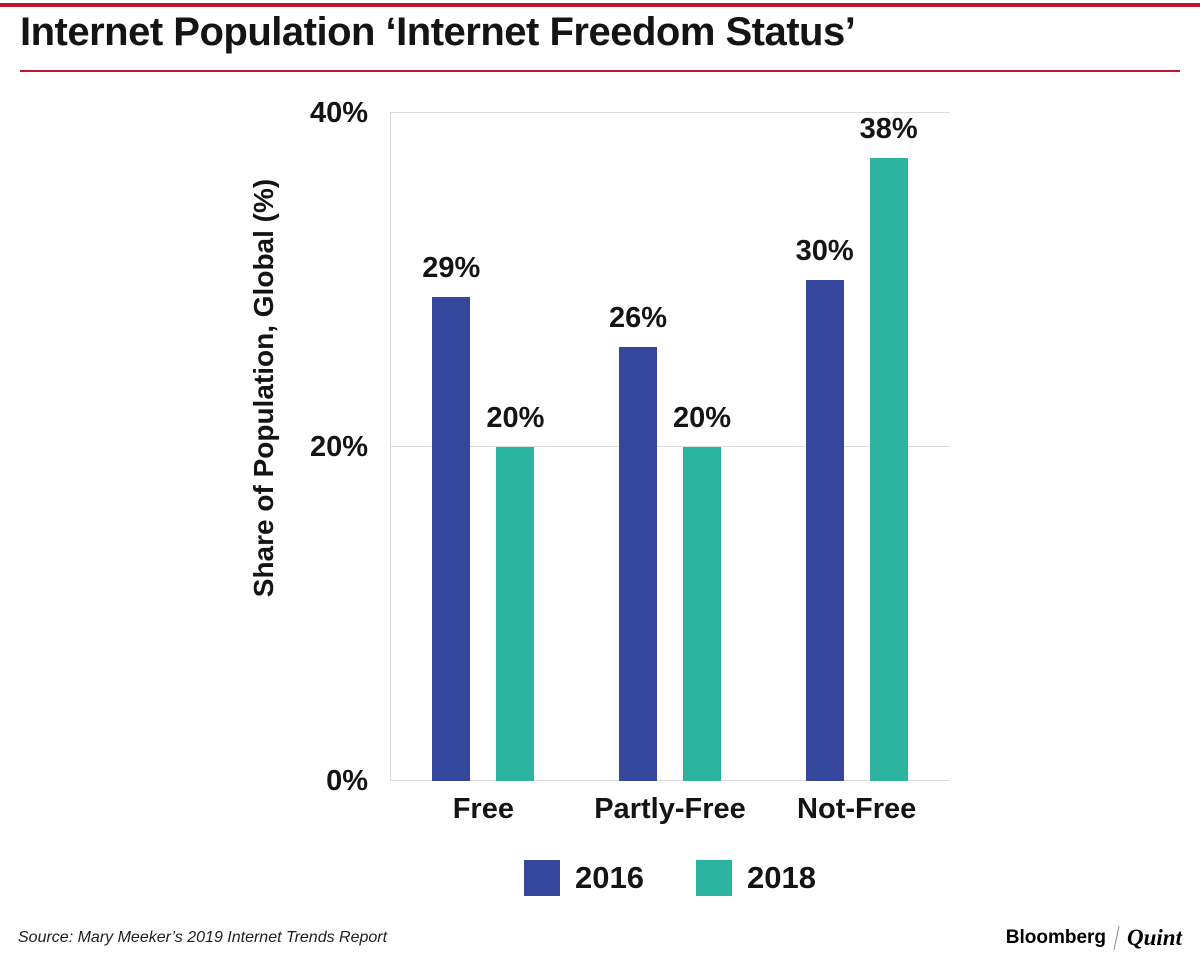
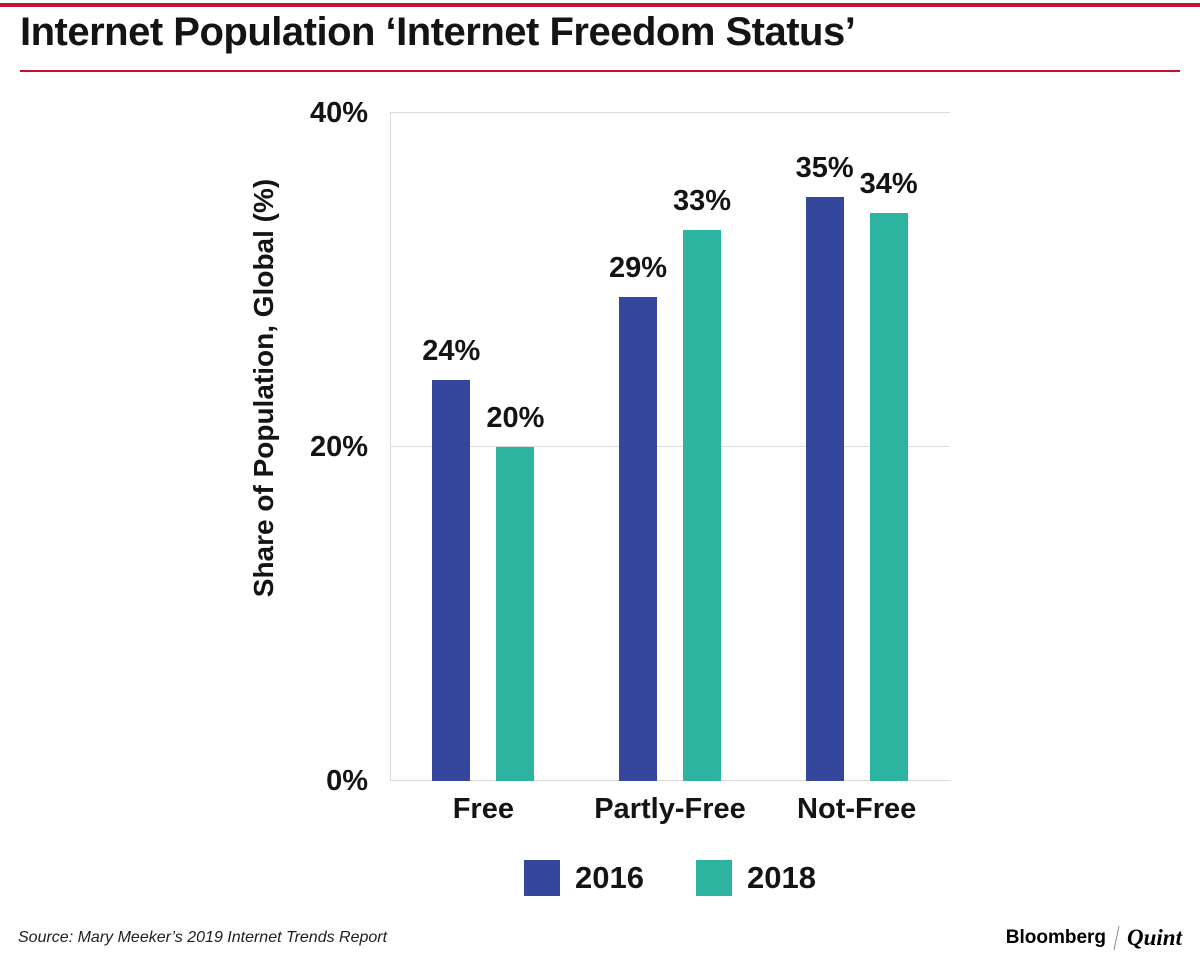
2016/Free: 29% -> 24%
2016/Partly-Free: 26% -> 29%
2018/Partly-Free: 20% -> 33%
2016/Not-Free: 30% -> 35%
2018/Not-Free: 38% -> 34%
